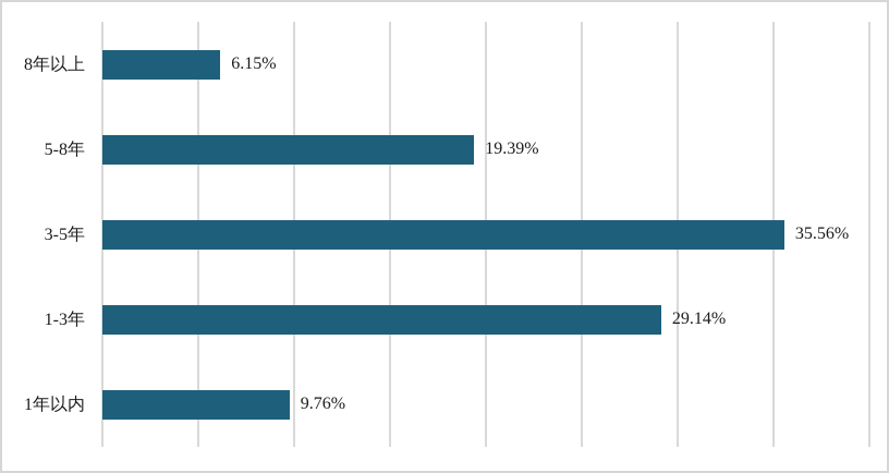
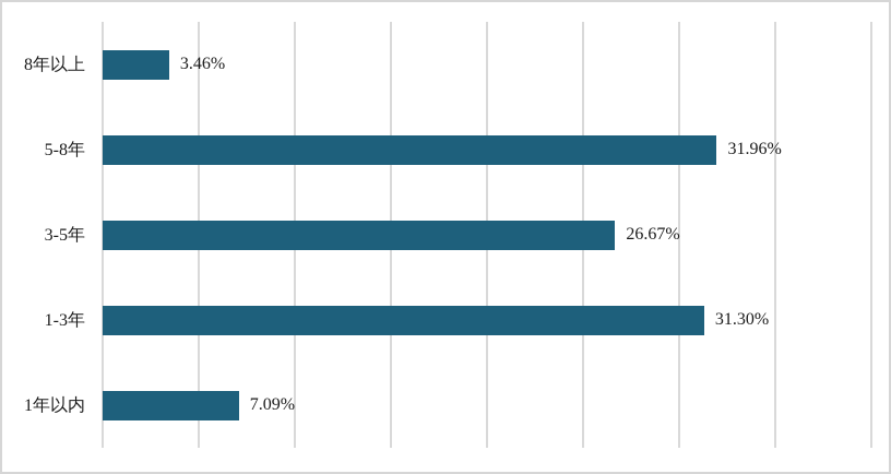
8年以上: 6.15% -> 3.46%
5-8年: 19.39% -> 31.96%
3-5年: 35.56% -> 26.67%
1-3年: 29.14% -> 31.30%
1年以内: 9.76% -> 7.09%
